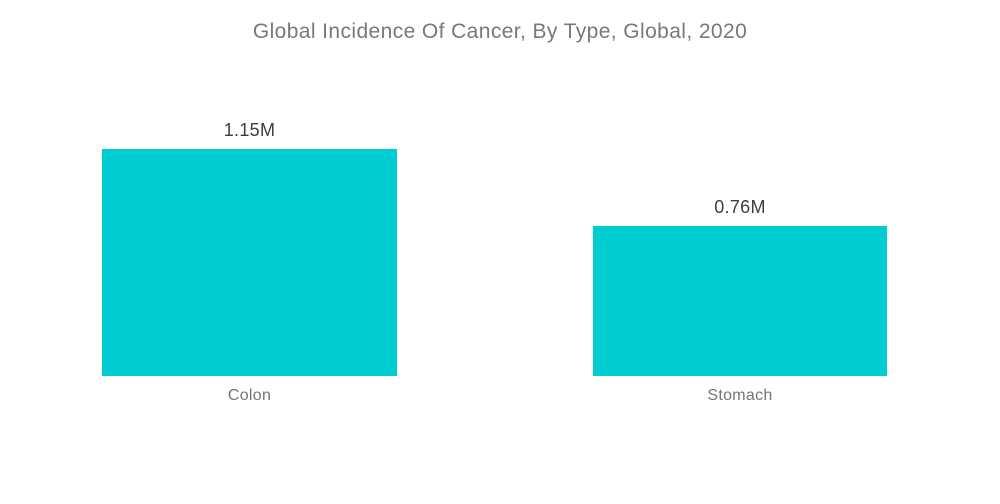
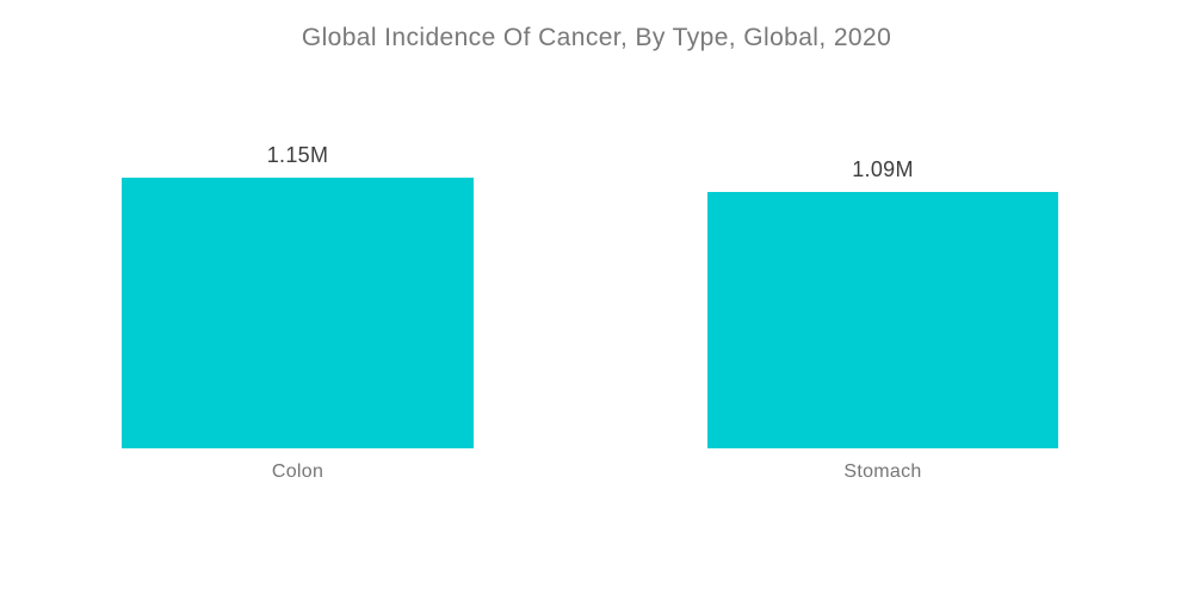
Stomach: 0.76M -> 1.09M
